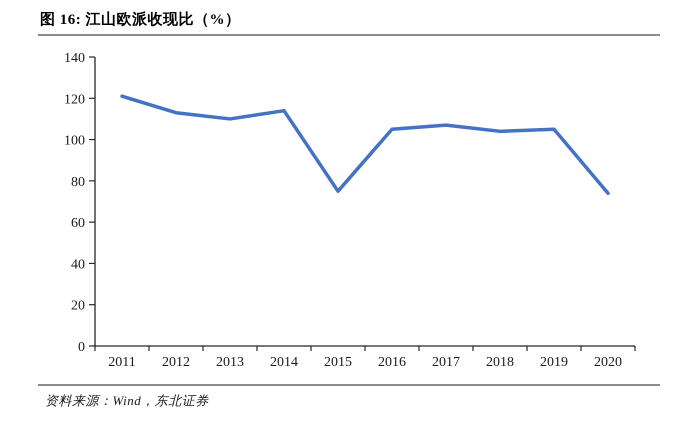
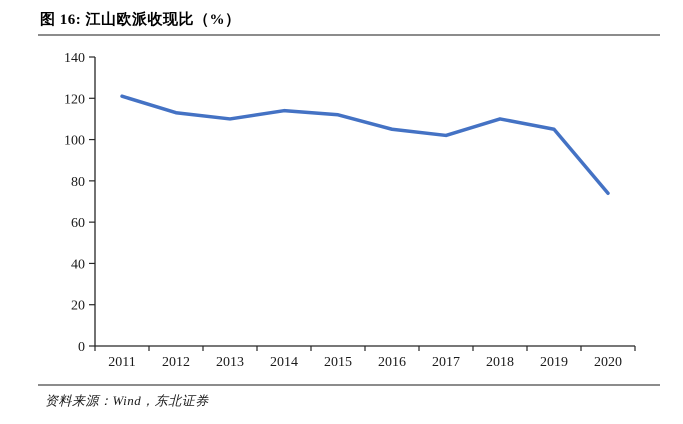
2015: 75 -> 112
2017: 107 -> 102
2018: 104 -> 110
